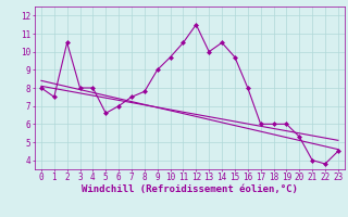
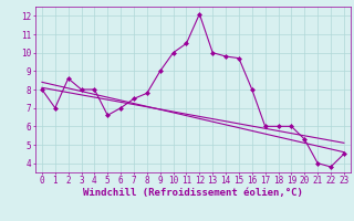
1: 7.5 -> 7.0
2: 10.5 -> 8.6
10: 9.7 -> 10.0
12: 11.5 -> 12.1
14: 10.5 -> 9.8
